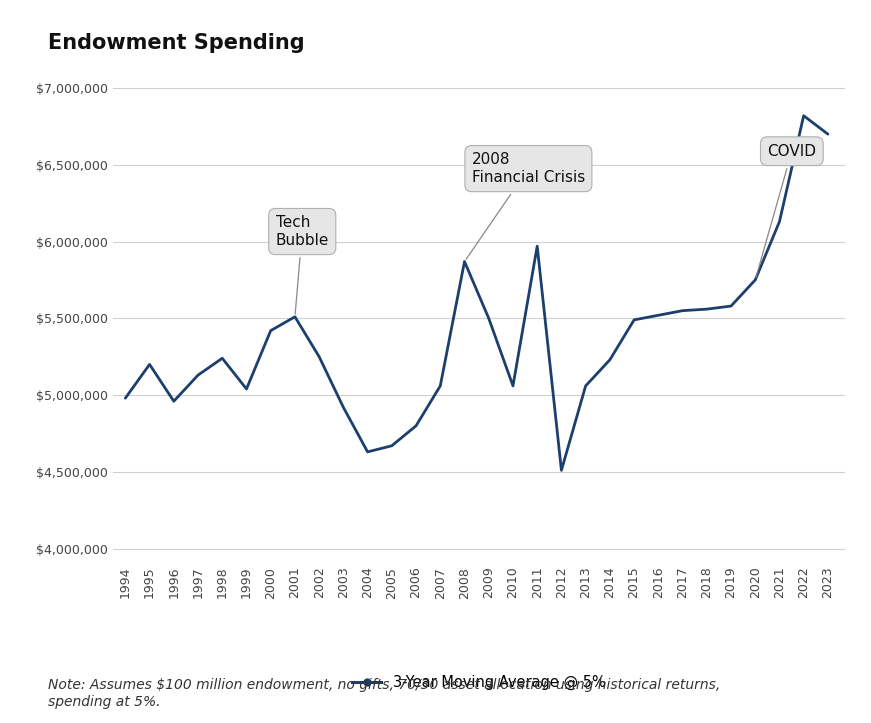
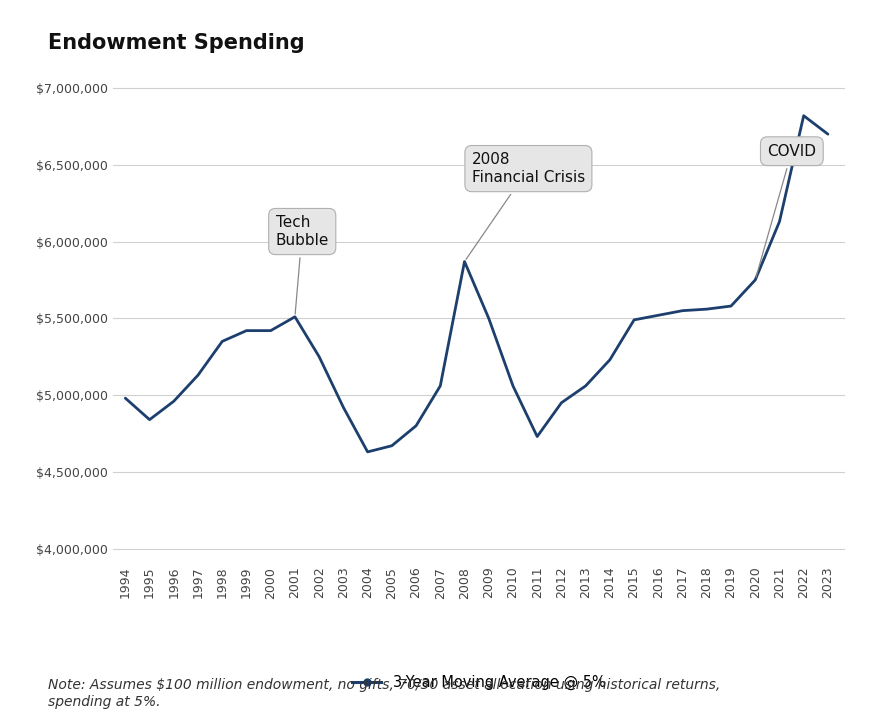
1995: $5,200,000 -> $4,840,000
1998: $5,240,000 -> $5,350,000
1999: $5,040,000 -> $5,420,000
2011: $5,970,000 -> $4,730,000
2012: $4,510,000 -> $4,950,000
